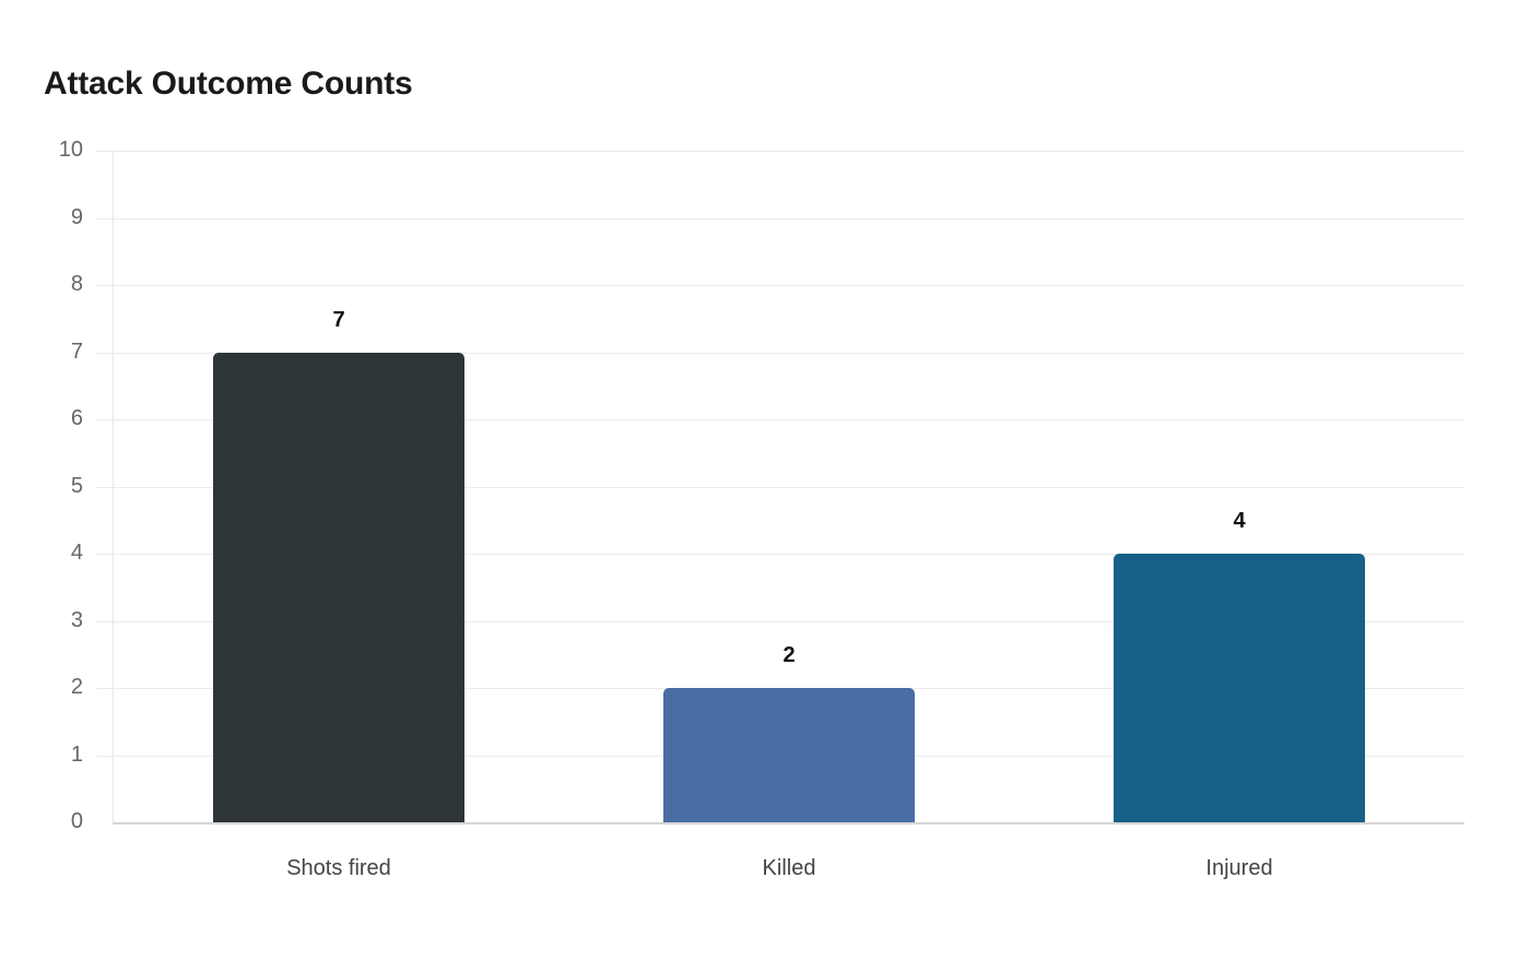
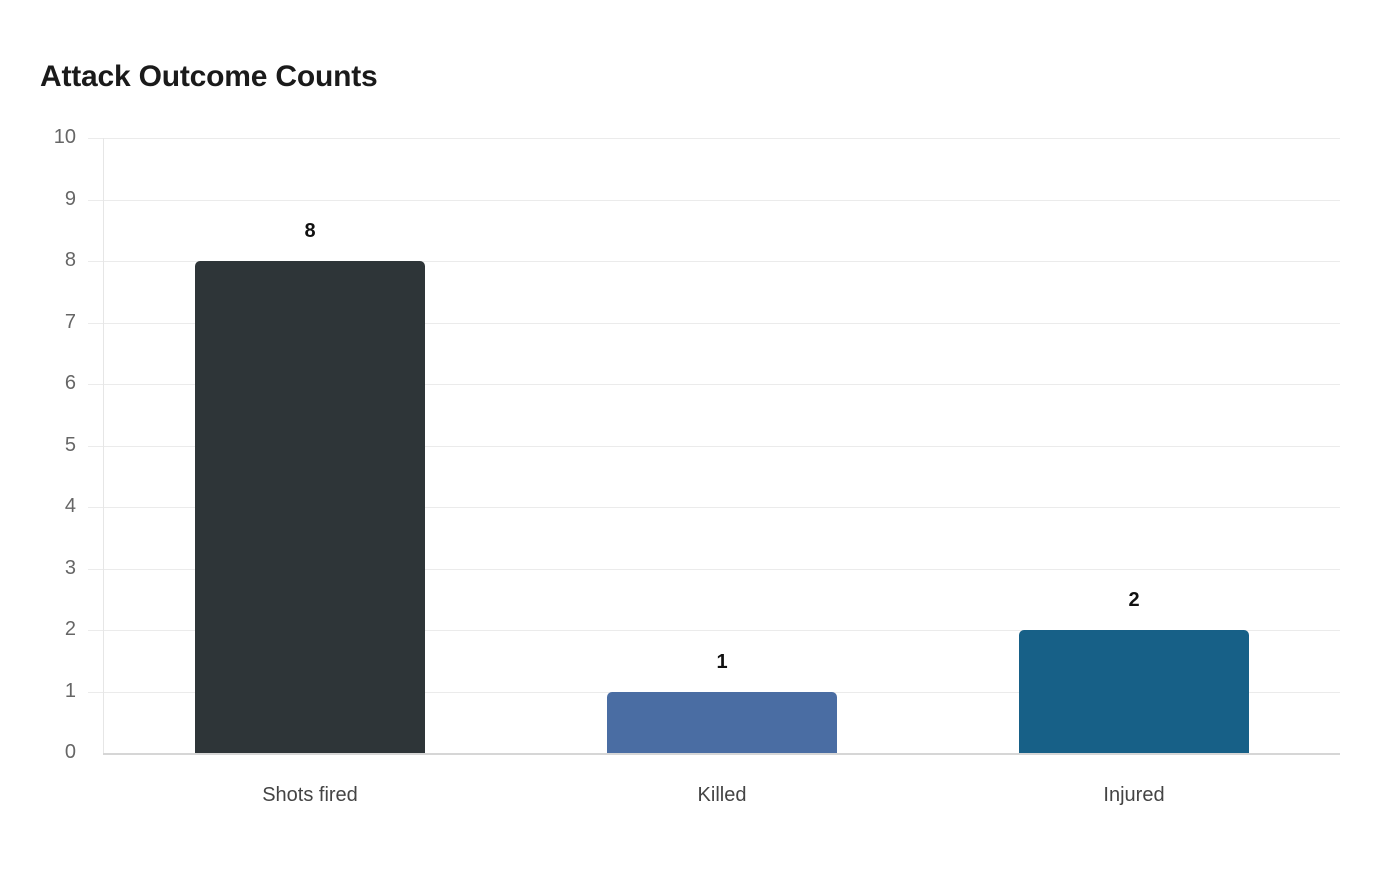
Shots fired: 7 -> 8
Killed: 2 -> 1
Injured: 4 -> 2
